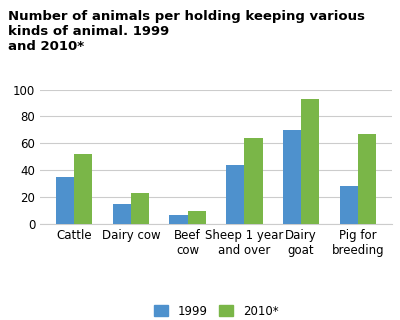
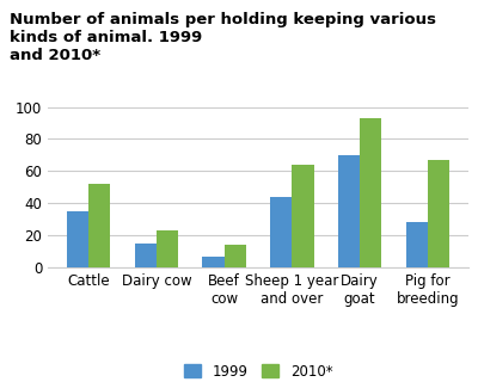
2010*/Beef cow: 10 -> 14
